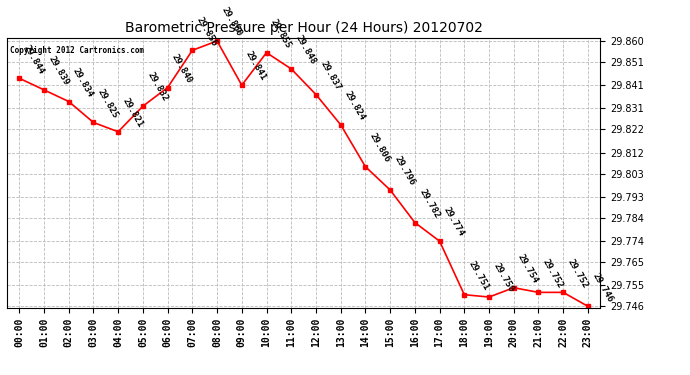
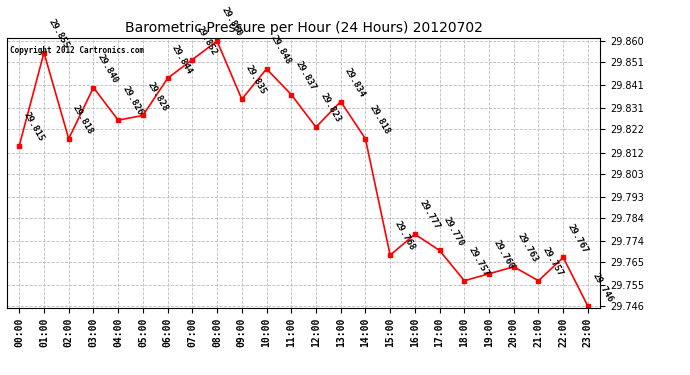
00:00: 29.844 -> 29.815
01:00: 29.839 -> 29.855
02:00: 29.834 -> 29.818
03:00: 29.825 -> 29.840
04:00: 29.821 -> 29.826
05:00: 29.832 -> 29.828
06:00: 29.840 -> 29.844
07:00: 29.856 -> 29.852
09:00: 29.841 -> 29.835
10:00: 29.855 -> 29.848
11:00: 29.848 -> 29.837
12:00: 29.837 -> 29.823
13:00: 29.824 -> 29.834
14:00: 29.806 -> 29.818
15:00: 29.796 -> 29.768
16:00: 29.782 -> 29.777
17:00: 29.774 -> 29.770
18:00: 29.751 -> 29.757
19:00: 29.750 -> 29.760
20:00: 29.754 -> 29.763
21:00: 29.752 -> 29.757
22:00: 29.752 -> 29.767
